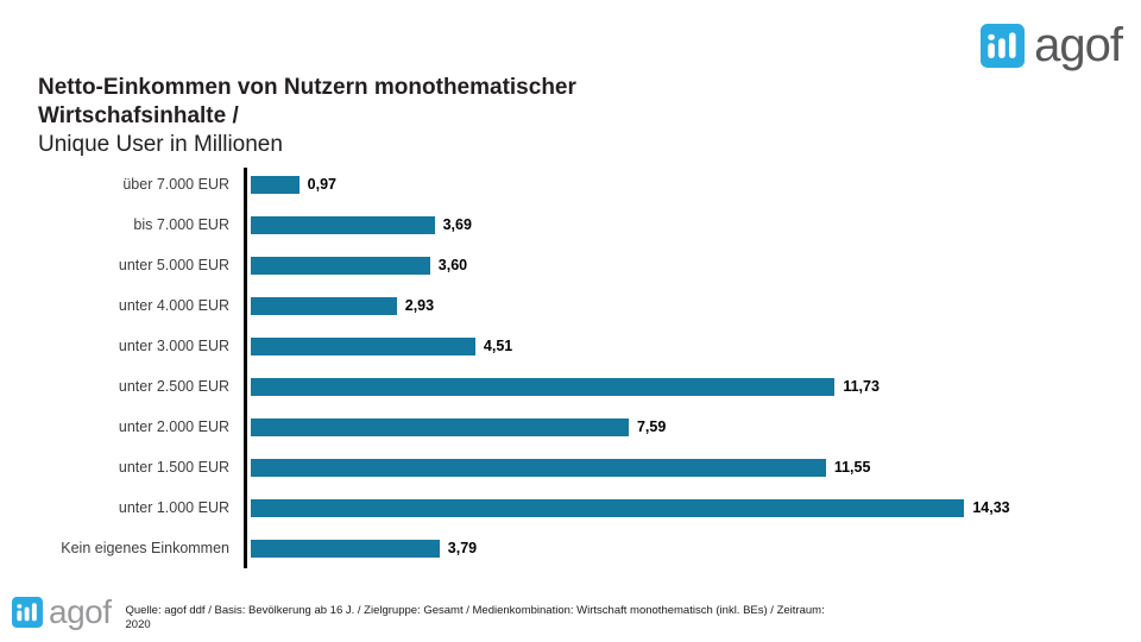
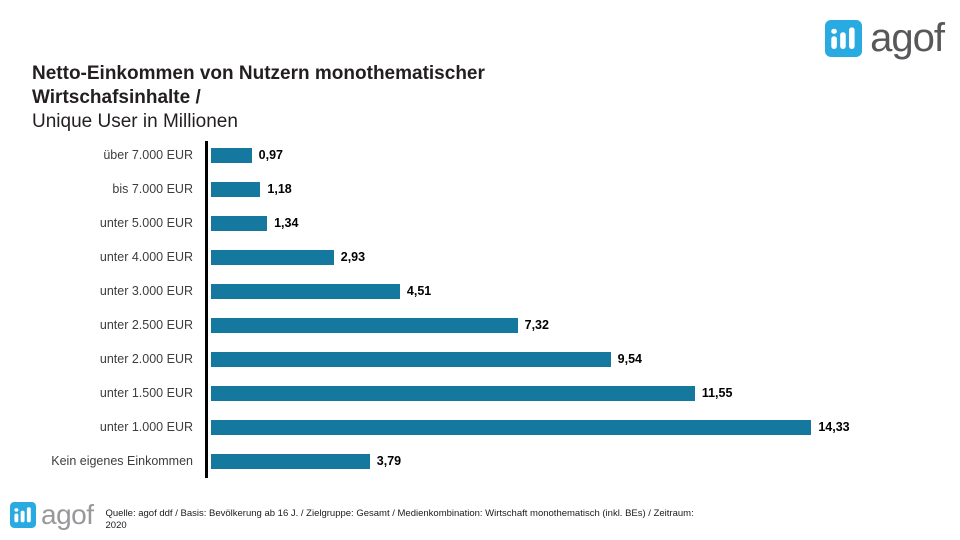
bis 7.000 EUR: 3,69 -> 1,18
unter 5.000 EUR: 3,60 -> 1,34
unter 2.500 EUR: 11,73 -> 7,32
unter 2.000 EUR: 7,59 -> 9,54
